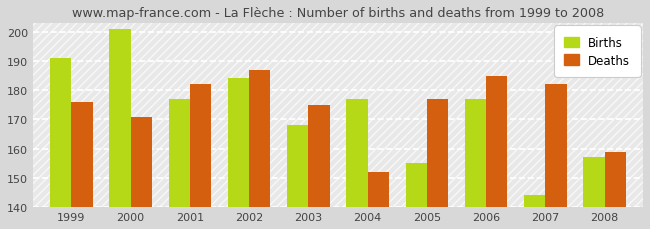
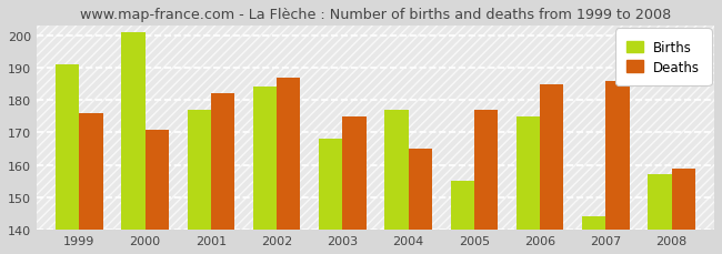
Deaths/2004: 152 -> 165
Births/2006: 177 -> 175
Deaths/2007: 182 -> 186
